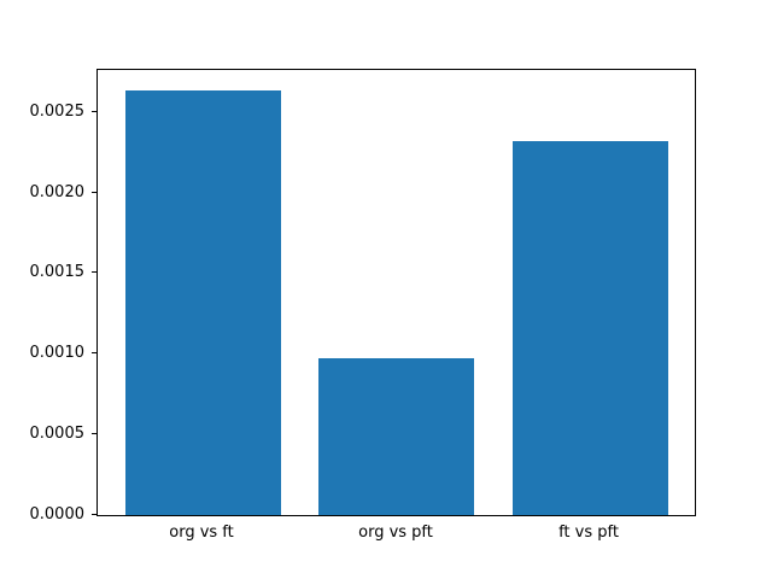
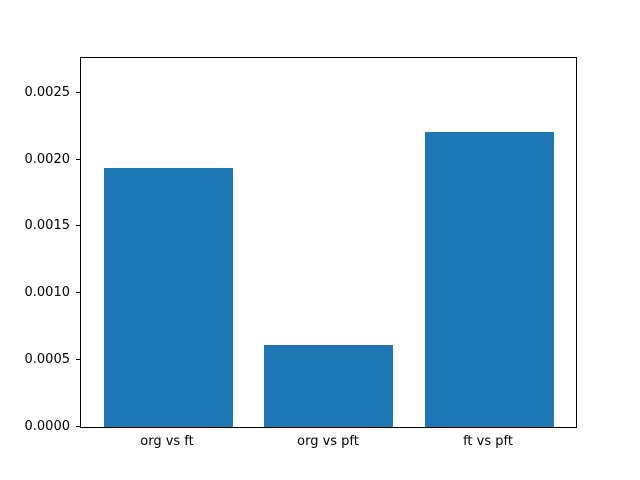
org vs ft: 0.00263 -> 0.00194
org vs pft: 0.00097 -> 0.00061
ft vs pft: 0.00232 -> 0.00221
